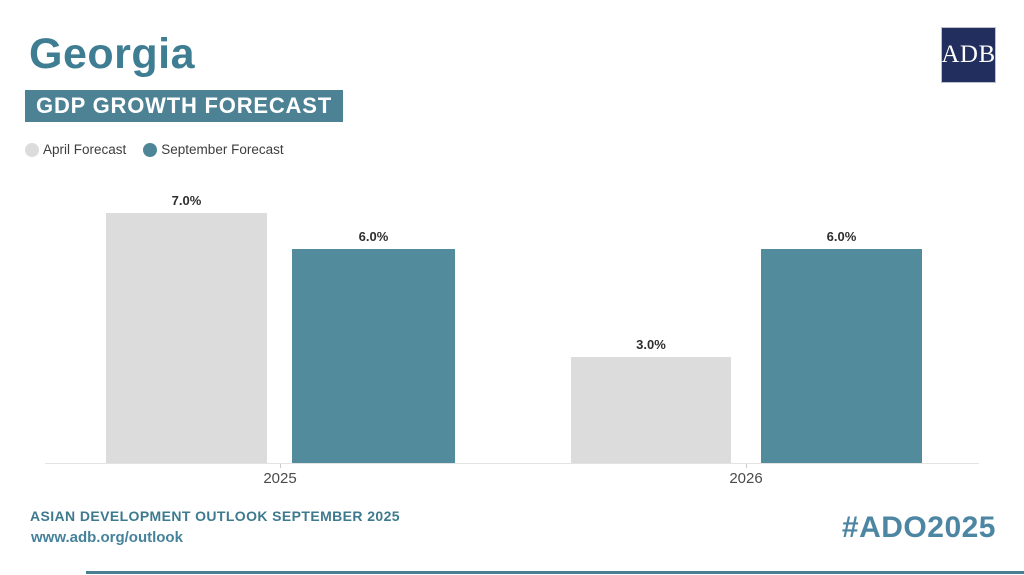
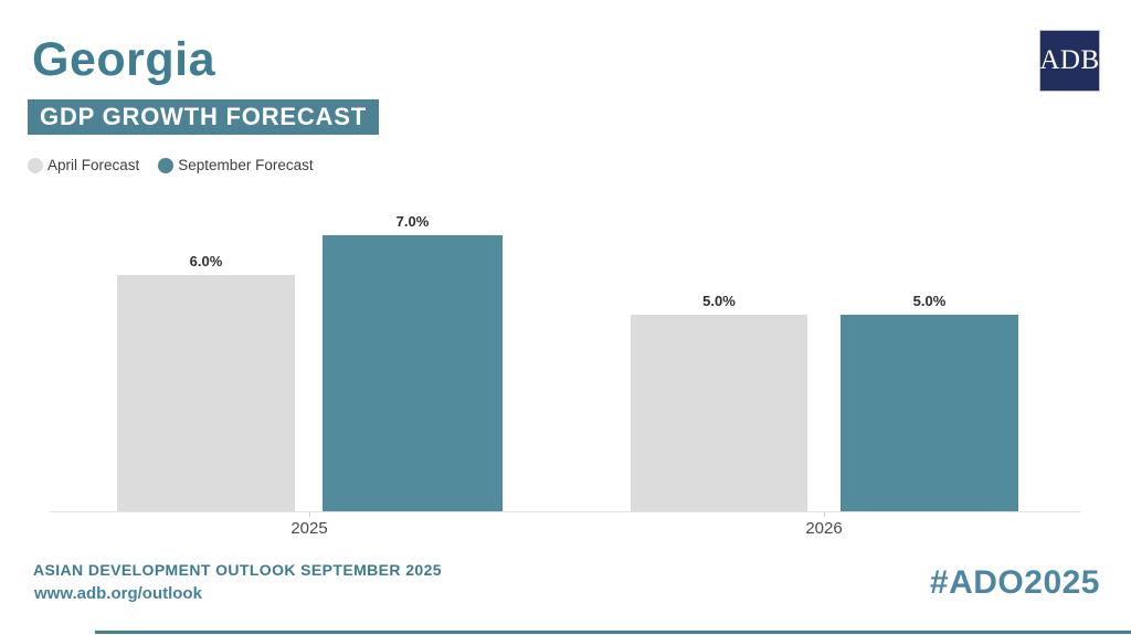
April Forecast/2025: 7.0% -> 6.0%
September Forecast/2025: 6.0% -> 7.0%
April Forecast/2026: 3.0% -> 5.0%
September Forecast/2026: 6.0% -> 5.0%
